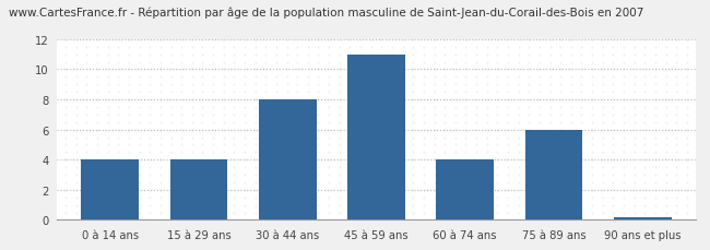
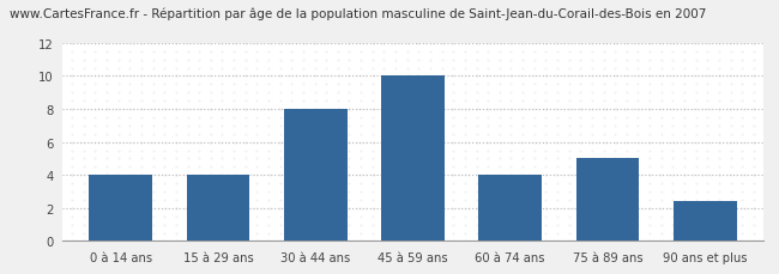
45 à 59 ans: 11.0 -> 10.0
75 à 89 ans: 6.0 -> 5.0
90 ans et plus: 0.1 -> 2.4
